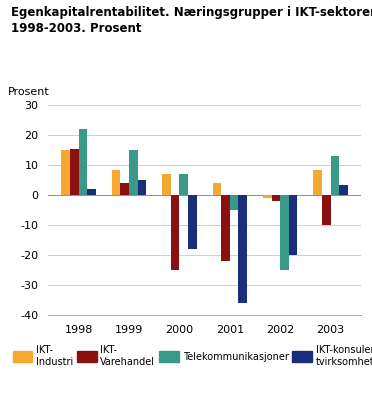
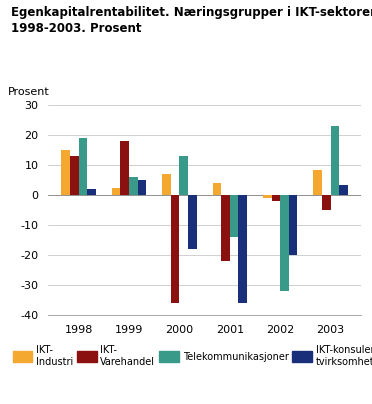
IKT- Varehandel/1998: 15.5 -> 13.0
Telekommunikasjoner/1998: 22 -> 19
IKT- Industri/1999: 8.5 -> 2.5
IKT- Varehandel/1999: 4.0 -> 18.0
Telekommunikasjoner/1999: 15 -> 6
IKT- Varehandel/2000: -25.0 -> -36.0
Telekommunikasjoner/2000: 7 -> 13
Telekommunikasjoner/2001: -5 -> -14
Telekommunikasjoner/2002: -25 -> -32
IKT- Varehandel/2003: -10.0 -> -5.0
Telekommunikasjoner/2003: 13 -> 23
